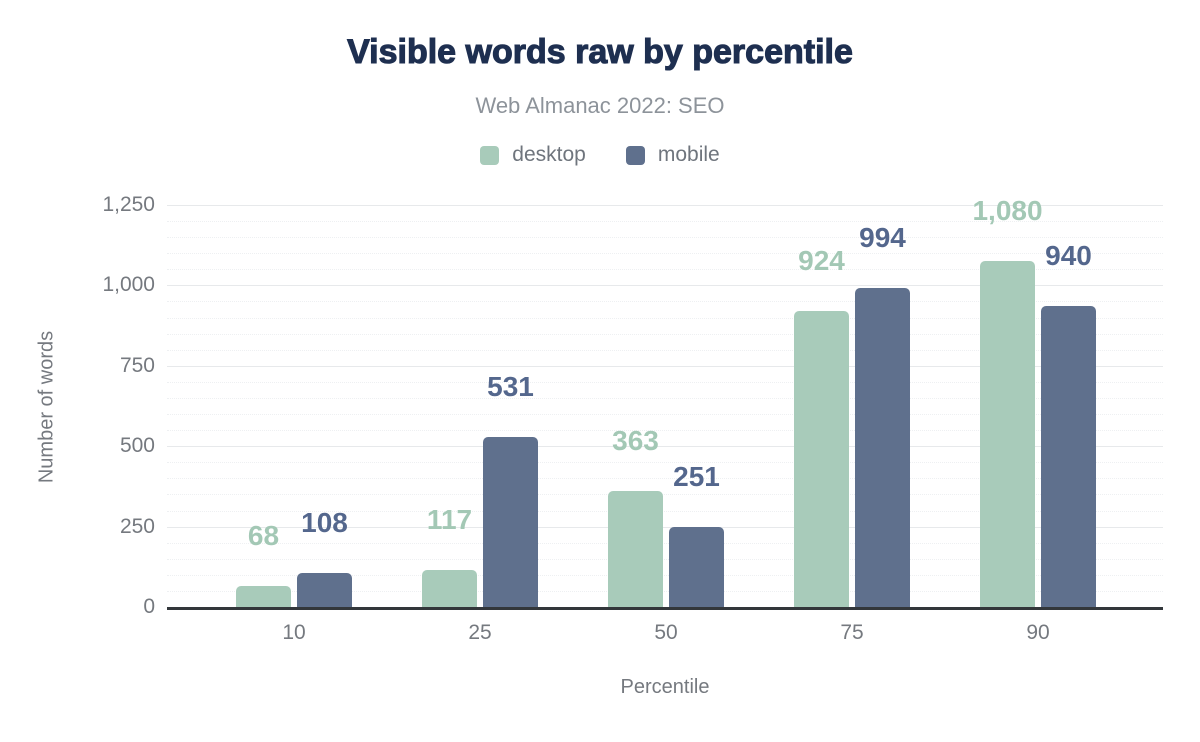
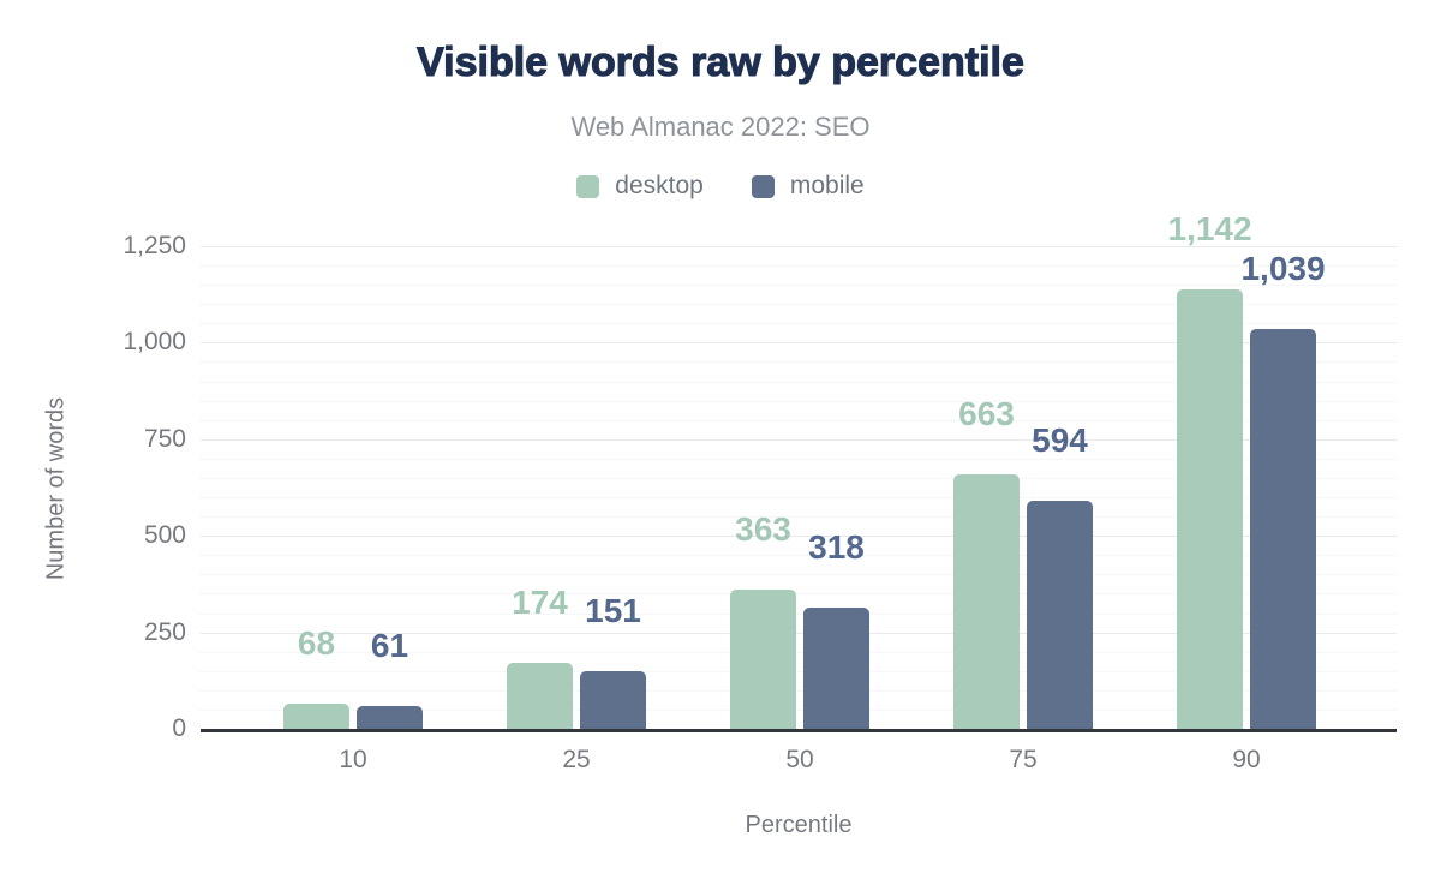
mobile/10: 108 -> 61
desktop/25: 117 -> 174
mobile/25: 531 -> 151
mobile/50: 251 -> 318
desktop/75: 924 -> 663
mobile/75: 994 -> 594
desktop/90: 1,080 -> 1,142
mobile/90: 940 -> 1,039
